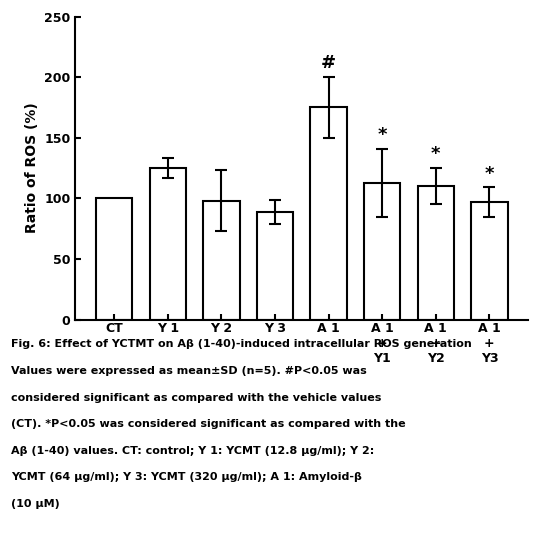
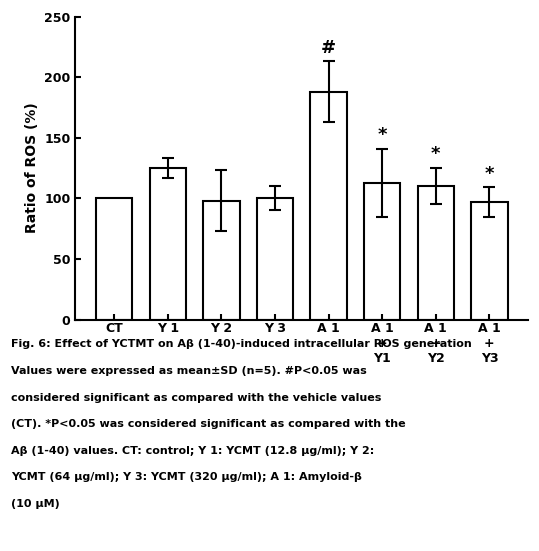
Y 3: 89 -> 100
A 1: 175 -> 188
